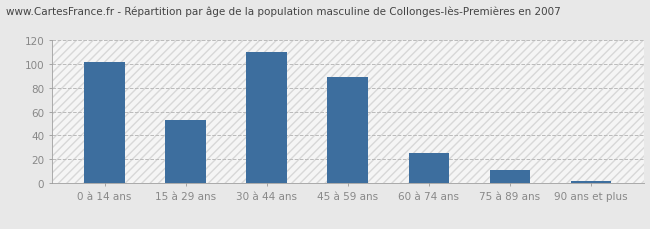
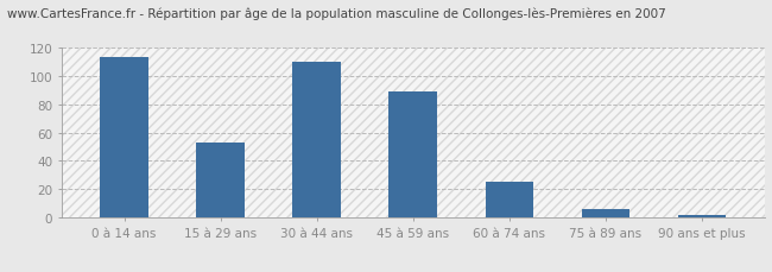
0 à 14 ans: 102 -> 114
75 à 89 ans: 11 -> 6
